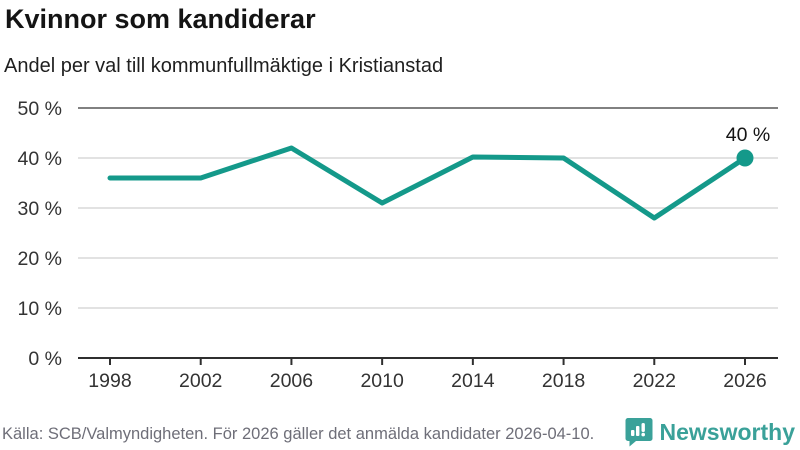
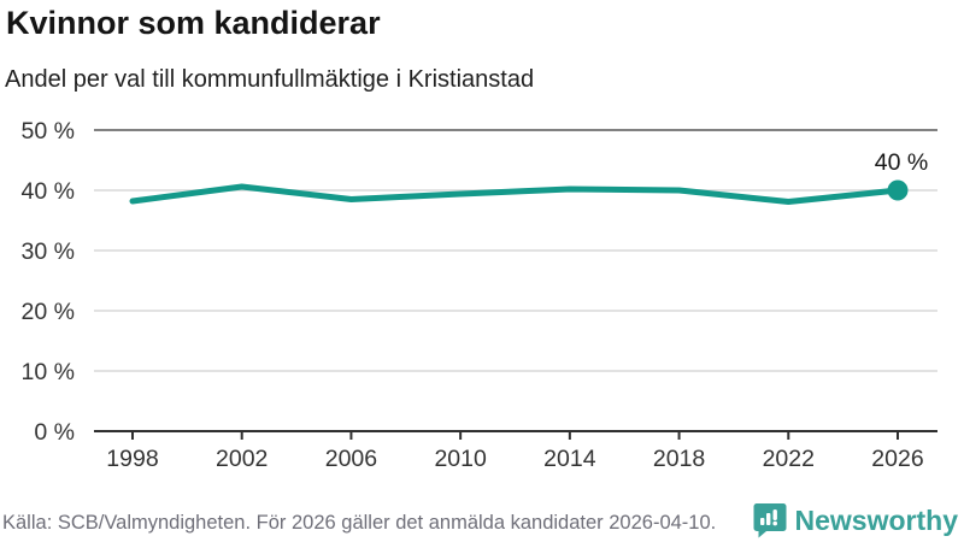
1998: 36% -> 38%
2002: 36% -> 41%
2006: 42% -> 38%
2010: 31% -> 39%
2022: 28% -> 38%
